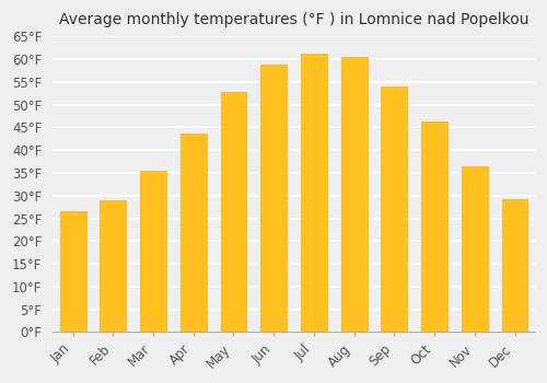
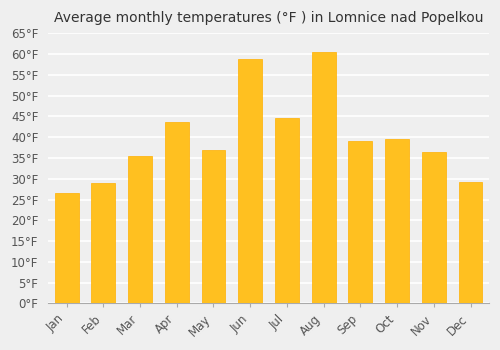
May: 52.9°F -> 37.0°F
Jul: 61.2°F -> 44.5°F
Sep: 54.1°F -> 39.0°F
Oct: 46.2°F -> 39.5°F
